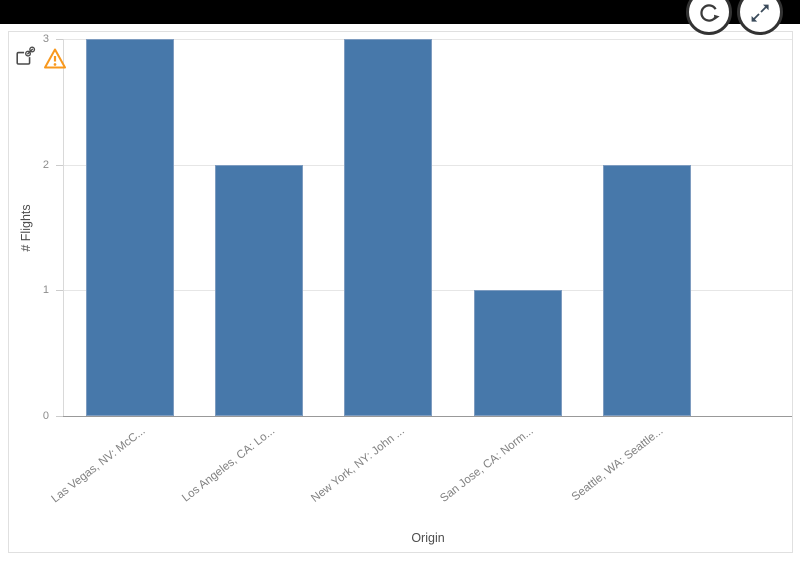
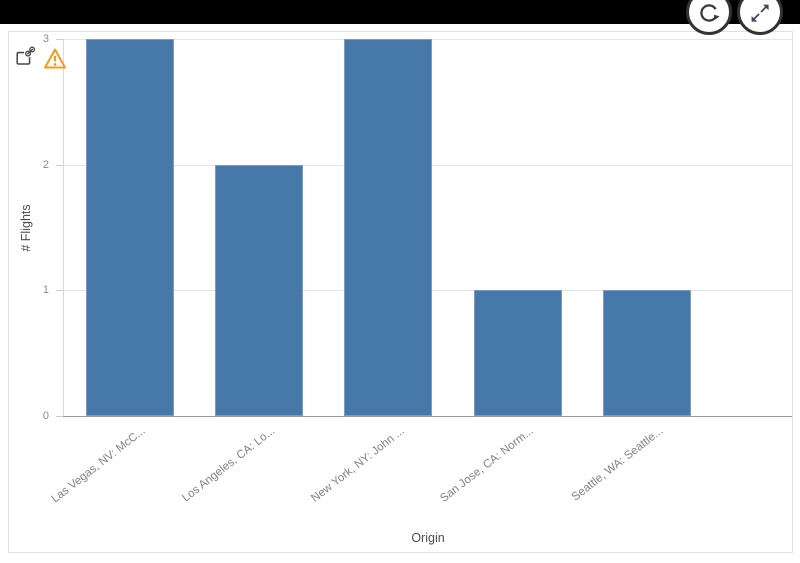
Seattle, WA: Seattle...: 2 -> 1
